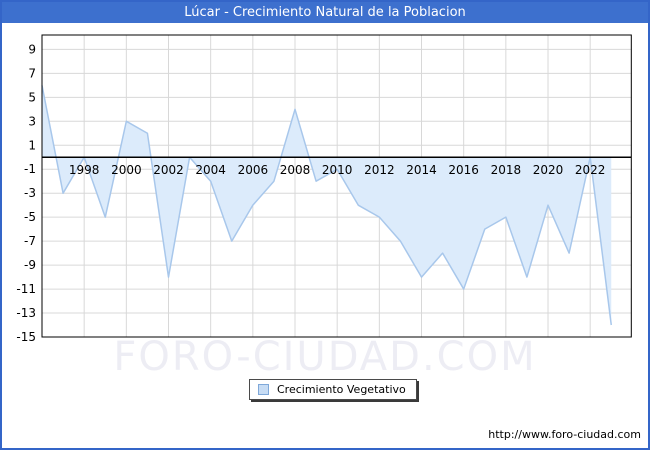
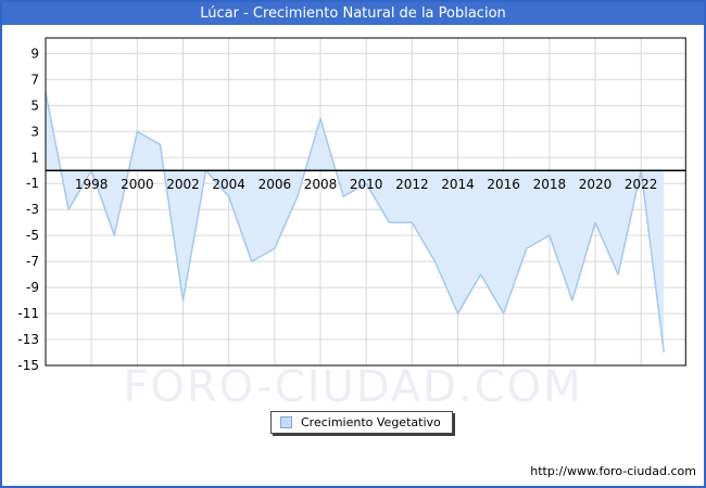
2006: -4 -> -6
2012: -5 -> -4
2014: -10 -> -11
